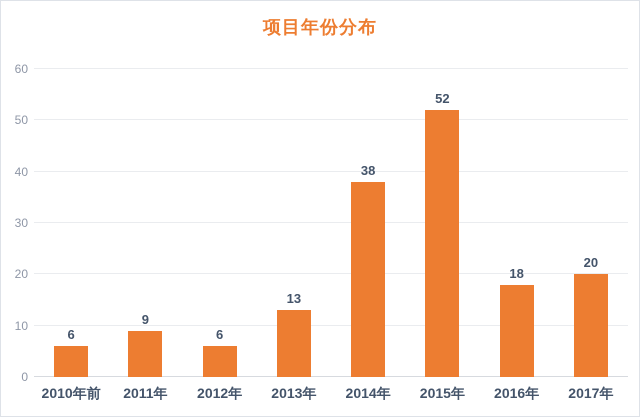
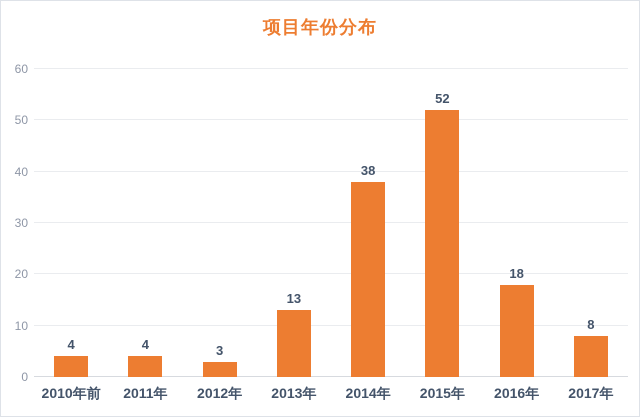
2010年前: 6 -> 4
2011年: 9 -> 4
2012年: 6 -> 3
2017年: 20 -> 8
